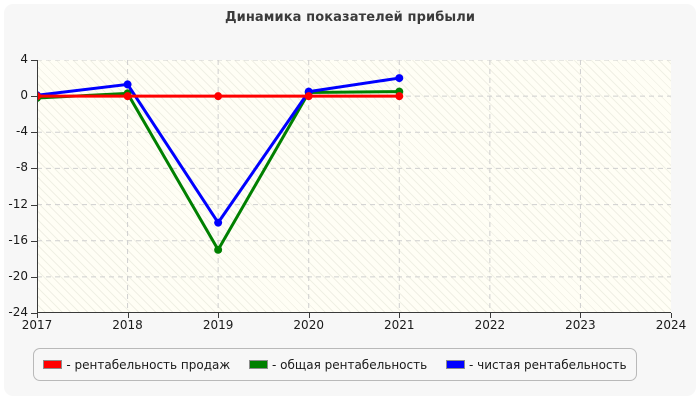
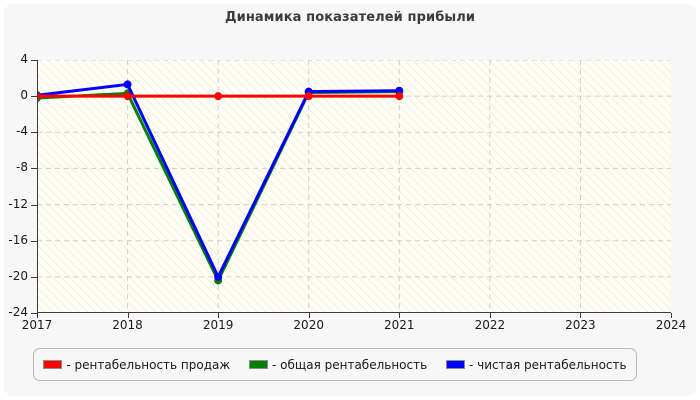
- общая рентабельность/2019: -17 -> -20
- чистая рентабельность/2019: -14 -> -20
- чистая рентабельность/2021: 2 -> 1
